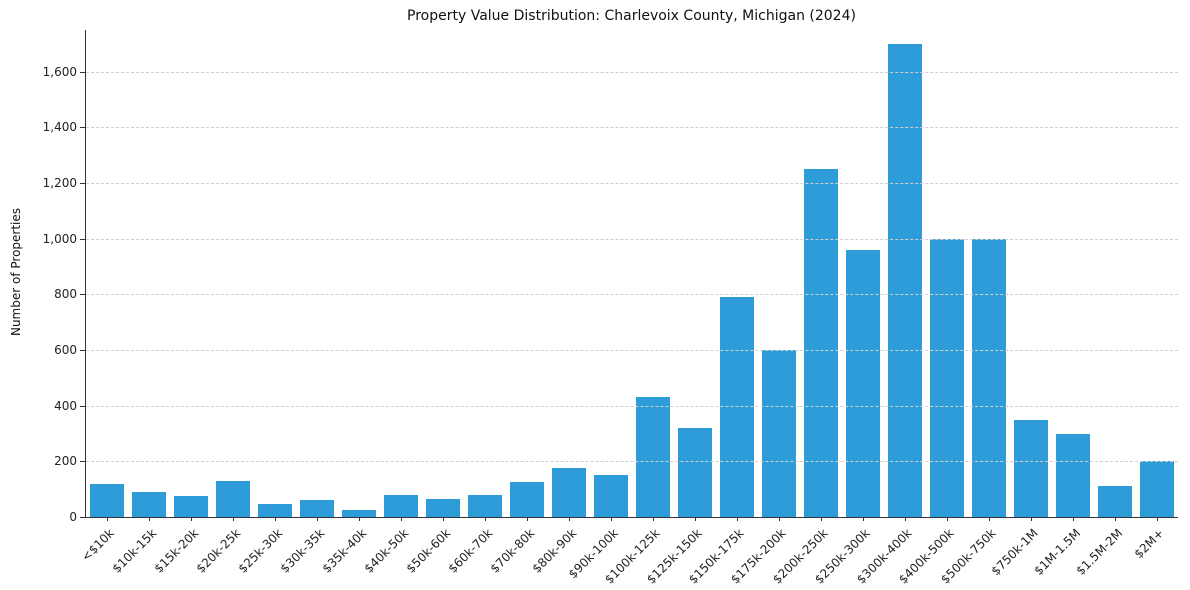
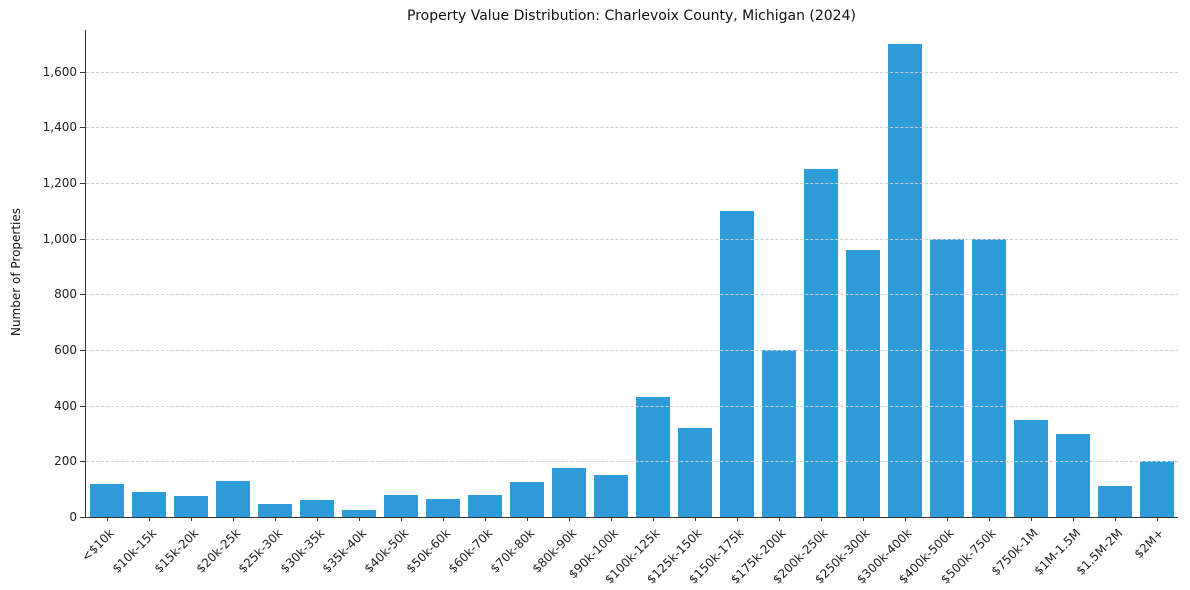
$150k-175k: 790 -> 1100
